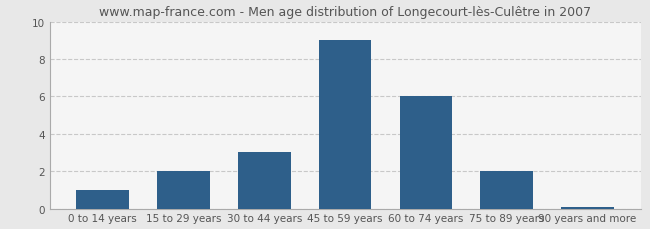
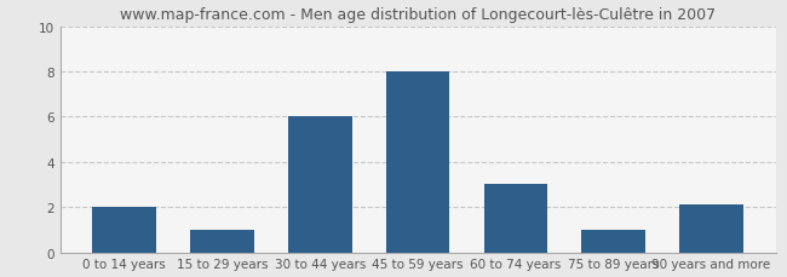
0 to 14 years: 1.0 -> 2.0
15 to 29 years: 2.0 -> 1.0
30 to 44 years: 3.0 -> 6.0
45 to 59 years: 9.0 -> 8.0
60 to 74 years: 6.0 -> 3.0
75 to 89 years: 2.0 -> 1.0
90 years and more: 0.1 -> 2.1
